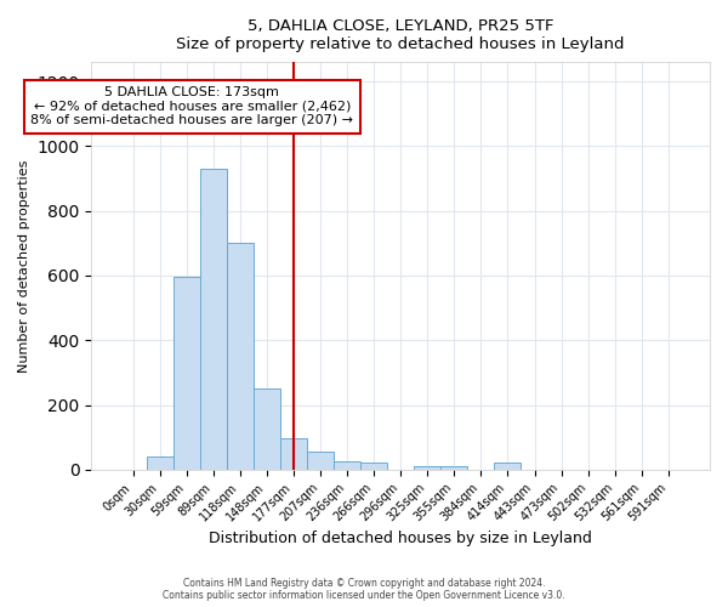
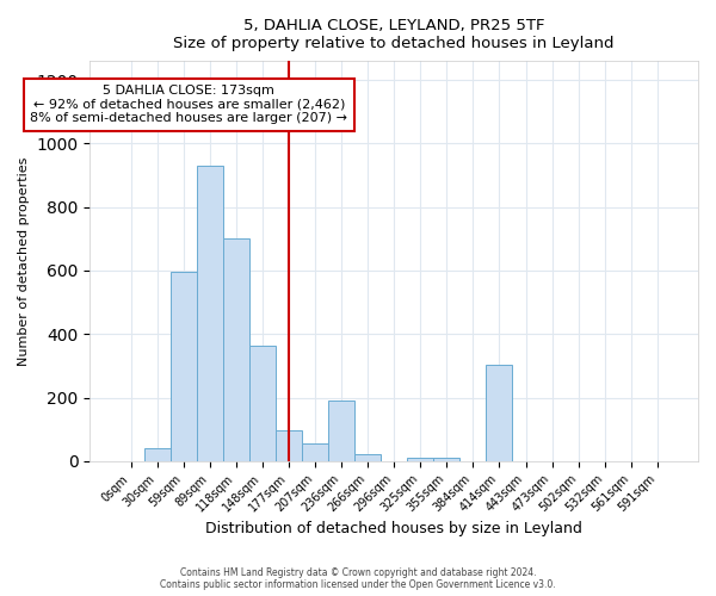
148sqm: 250 -> 365
236sqm: 25 -> 190
414sqm: 20 -> 305
